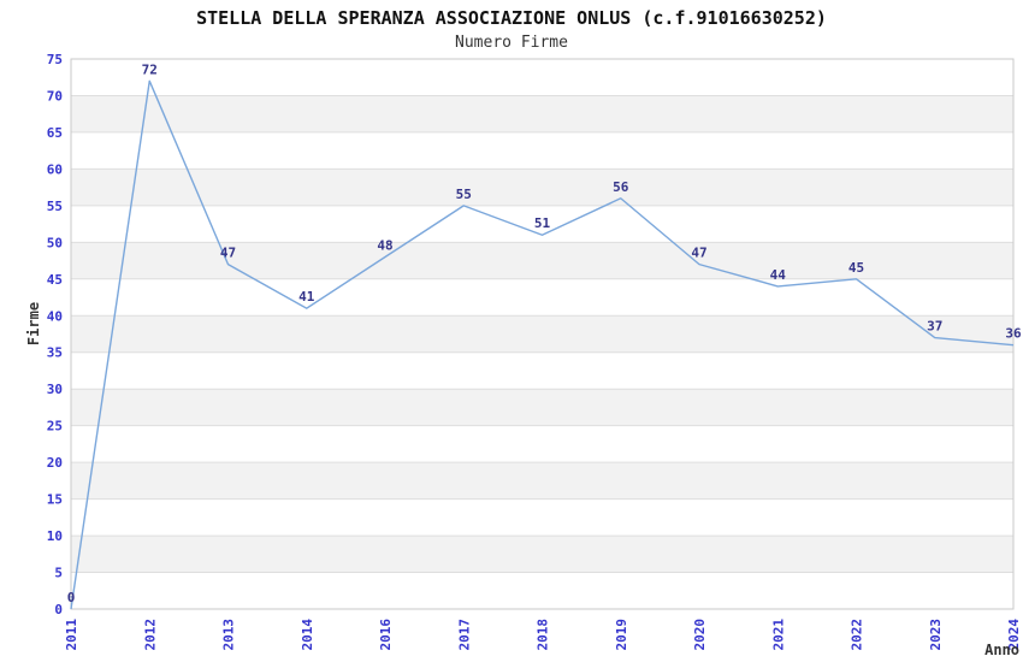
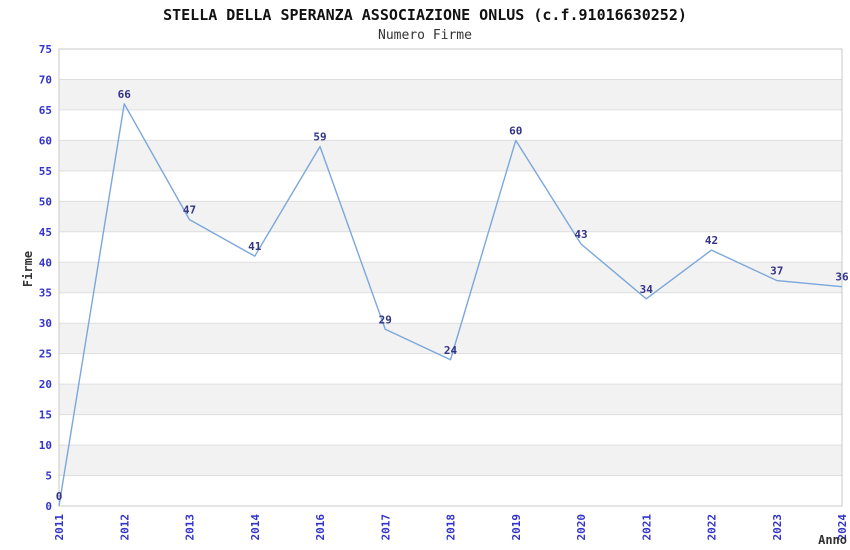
2012: 72 -> 66
2016: 48 -> 59
2017: 55 -> 29
2018: 51 -> 24
2019: 56 -> 60
2020: 47 -> 43
2021: 44 -> 34
2022: 45 -> 42
